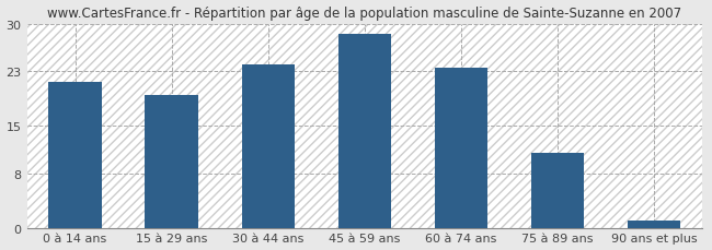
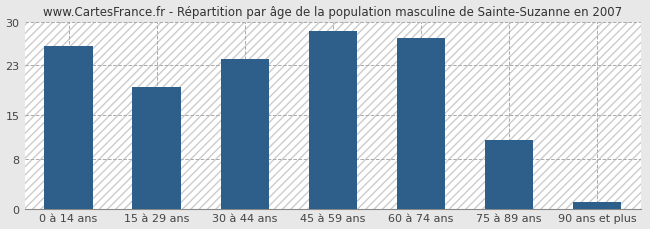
0 à 14 ans: 21.5 -> 26.0
60 à 74 ans: 23.5 -> 27.4
